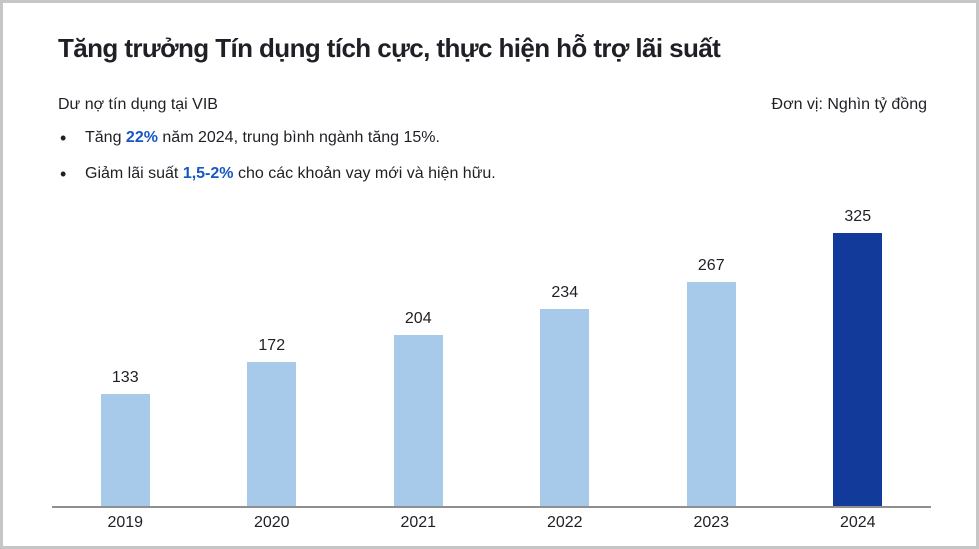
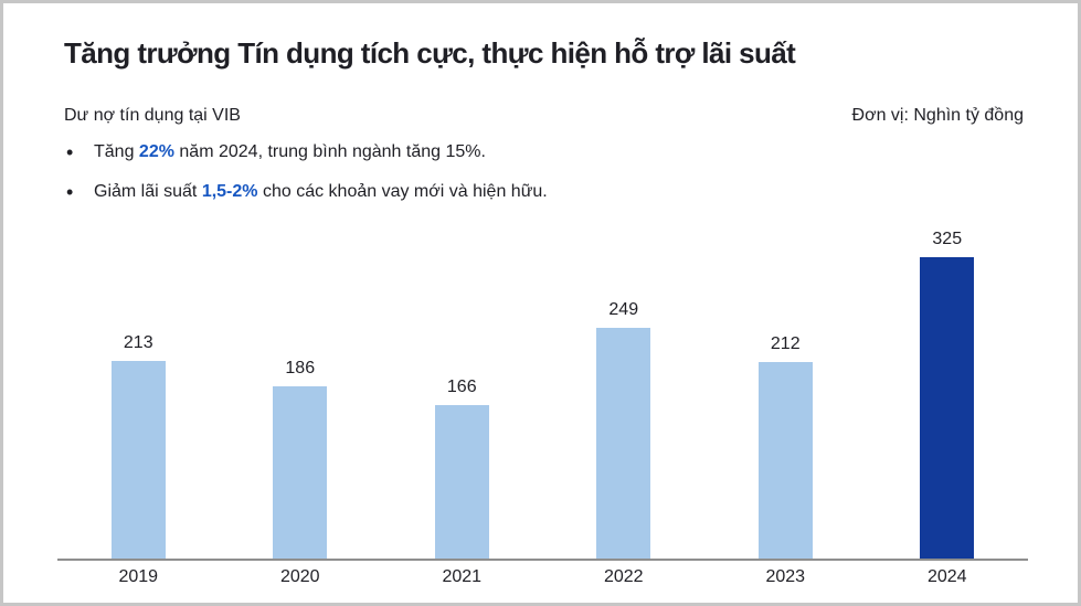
2019: 133 -> 213
2020: 172 -> 186
2021: 204 -> 166
2022: 234 -> 249
2023: 267 -> 212
